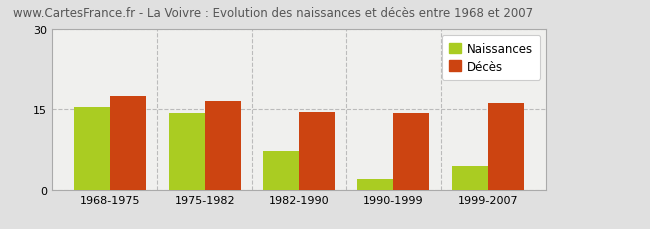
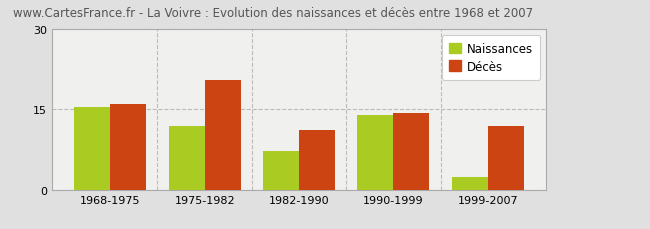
Décès/1968-1975: 17.5 -> 16.0
Naissances/1975-1982: 14.3 -> 12.0
Décès/1975-1982: 16.5 -> 20.4
Décès/1982-1990: 14.5 -> 11.2
Naissances/1990-1999: 2.0 -> 14.0
Naissances/1999-2007: 4.5 -> 2.4
Décès/1999-2007: 16.2 -> 12.0
